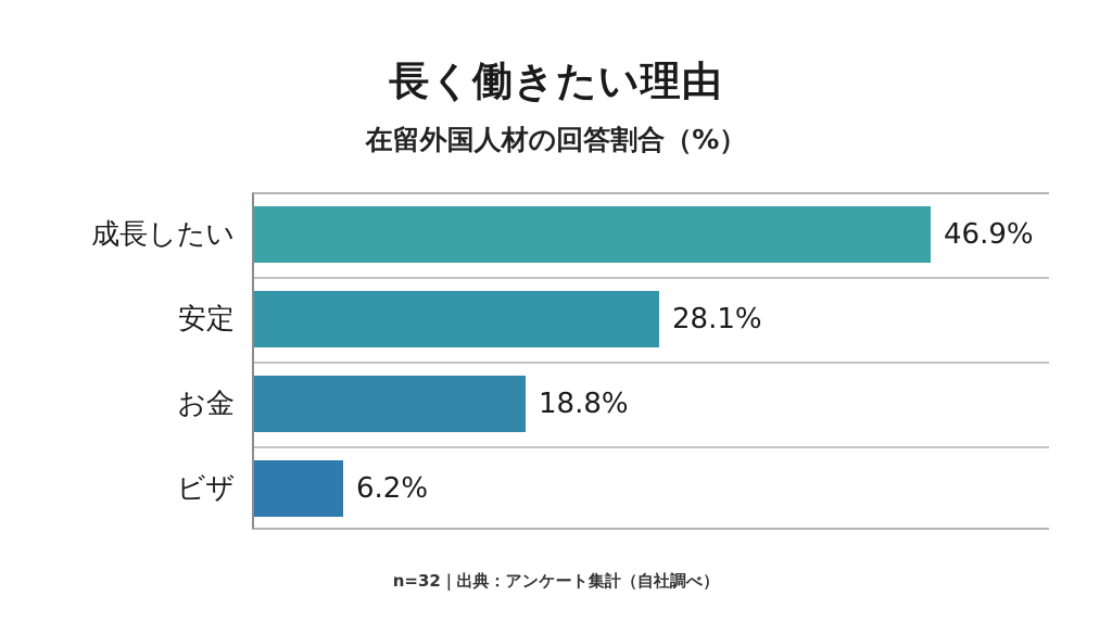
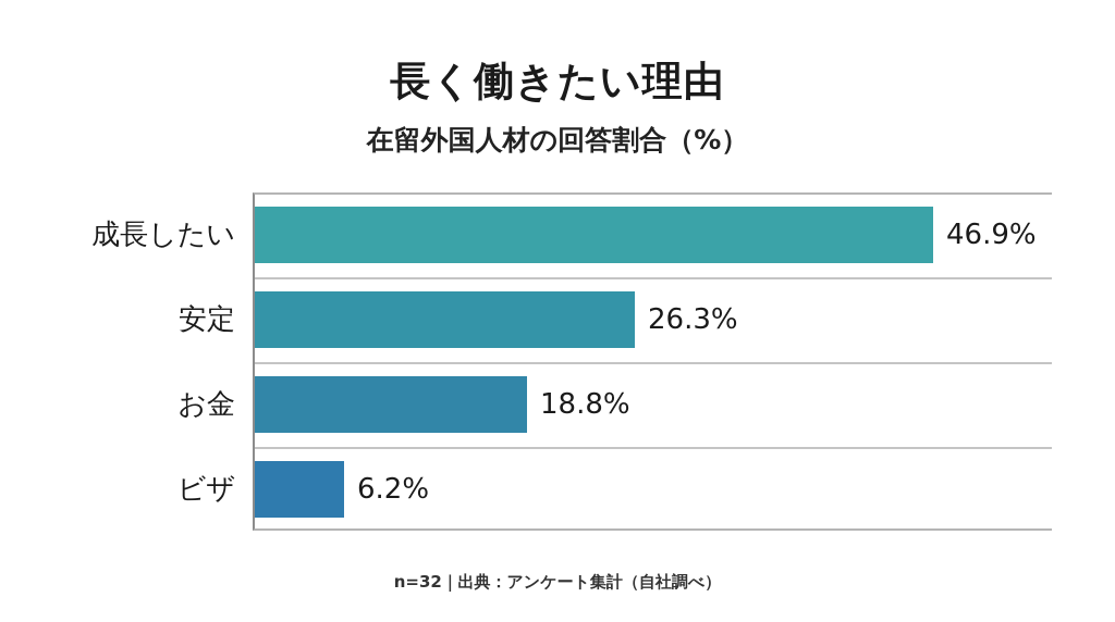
安定: 28.1% -> 26.3%
